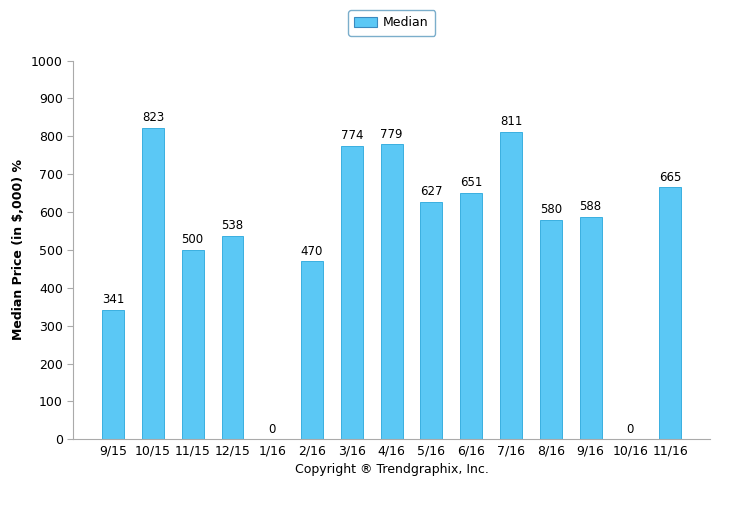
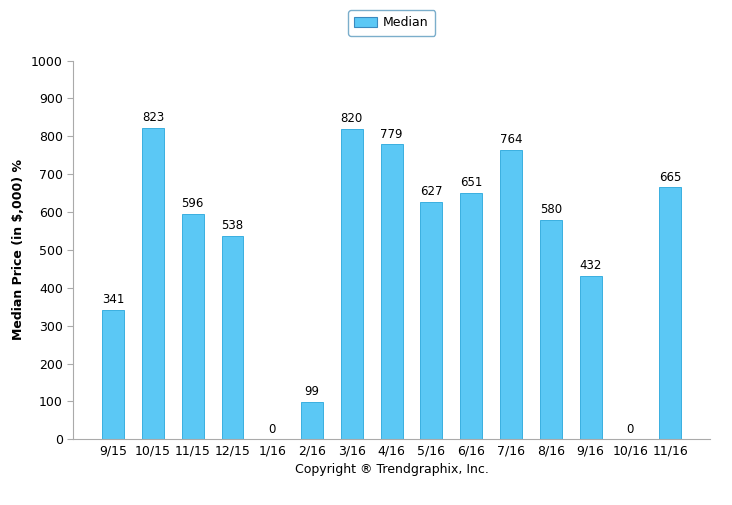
11/15: 500 -> 596
2/16: 470 -> 99
3/16: 774 -> 820
7/16: 811 -> 764
9/16: 588 -> 432
